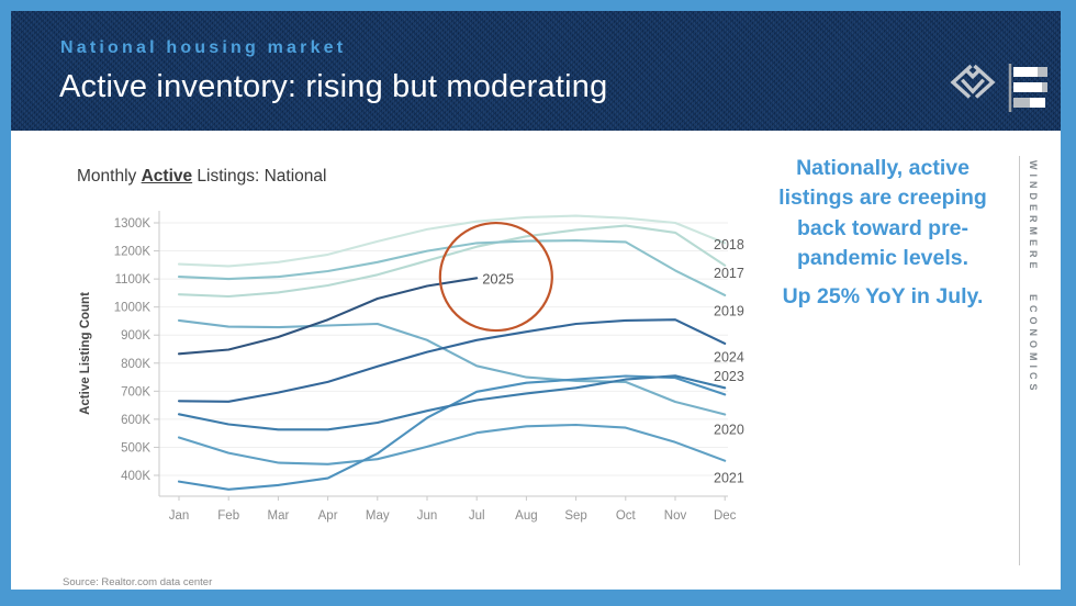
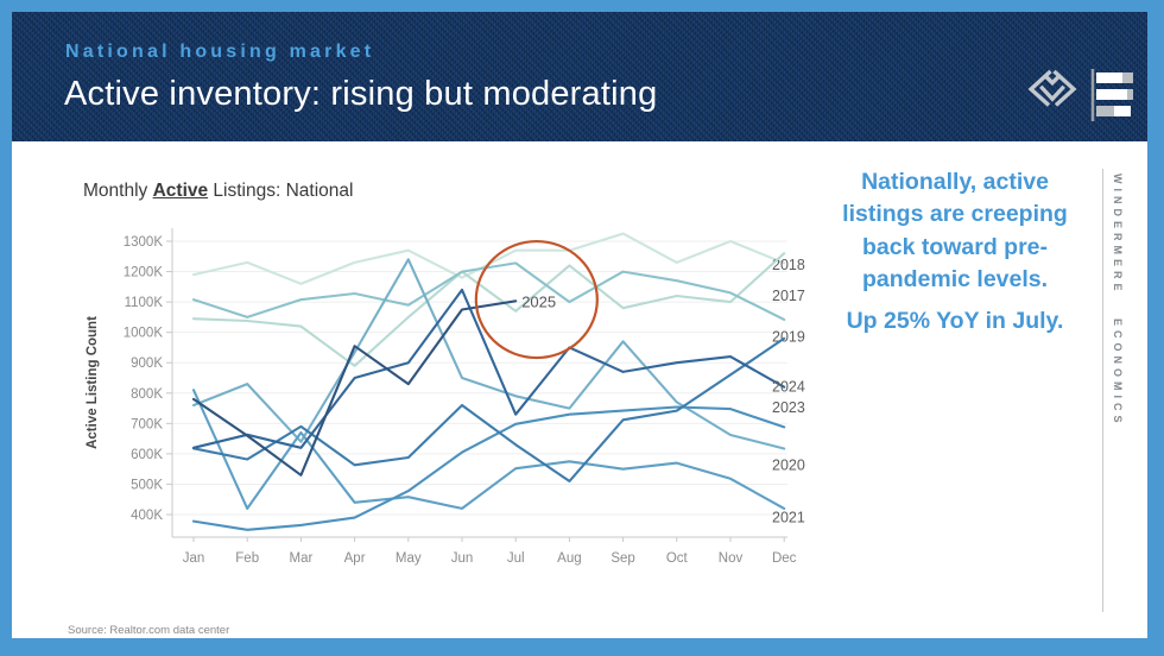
2018/Jan: 1150K -> 1190K
2020/Jan: 950K -> 760K
2021/Jan: 540K -> 810K
2024/Jan: 660K -> 620K
2025/Jan: 830K -> 780K
2018/Feb: 1150K -> 1230K
2019/Feb: 1100K -> 1050K
2020/Feb: 930K -> 830K
2021/Feb: 480K -> 420K
2025/Feb: 850K -> 660K
2017/Mar: 1050K -> 1020K
2020/Mar: 930K -> 640K
2021/Mar: 440K -> 670K
2023/Mar: 560K -> 690K
2024/Mar: 700K -> 620K
2025/Mar: 890K -> 530K
2018/Apr: 1190K -> 1230K
2017/Apr: 1080K -> 890K
2024/Apr: 730K -> 850K
2018/May: 1230K -> 1270K
2017/May: 1120K -> 1050K
2019/May: 1160K -> 1090K
2020/May: 940K -> 1240K
2024/May: 790K -> 900K
2025/May: 1030K -> 830K
2018/Jun: 1280K -> 1180K
2017/Jun: 1160K -> 1200K
2020/Jun: 880K -> 850K
2021/Jun: 500K -> 420K
2023/Jun: 630K -> 760K
2024/Jun: 840K -> 1140K
2018/Jul: 1300K -> 1270K
2017/Jul: 1220K -> 1070K
2023/Jul: 670K -> 630K
2024/Jul: 880K -> 730K
2018/Aug: 1320K -> 1270K
2017/Aug: 1250K -> 1220K
2019/Aug: 1240K -> 1100K
2023/Aug: 690K -> 510K
2024/Aug: 910K -> 950K
2017/Sep: 1280K -> 1080K
2019/Sep: 1240K -> 1200K
2020/Sep: 740K -> 970K
2021/Sep: 580K -> 550K
2024/Sep: 940K -> 870K
2018/Oct: 1320K -> 1230K
2017/Oct: 1290K -> 1120K
2019/Oct: 1230K -> 1170K
2020/Oct: 730K -> 770K
2024/Oct: 950K -> 900K
2017/Nov: 1260K -> 1100K
2023/Nov: 760K -> 860K
2024/Nov: 960K -> 920K
2017/Dec: 1150K -> 1260K
2021/Dec: 450K -> 420K
2023/Dec: 710K -> 980K
2024/Dec: 870K -> 820K
